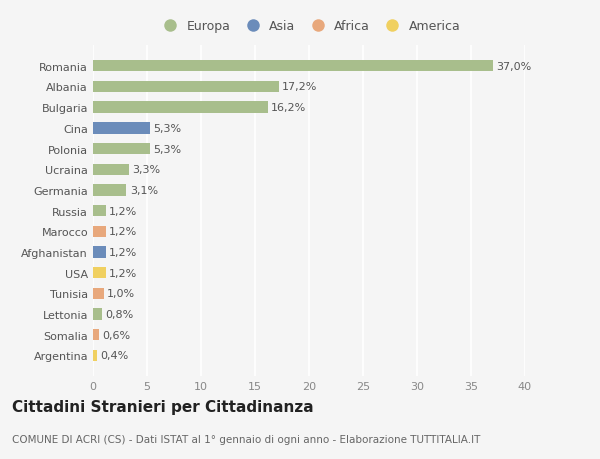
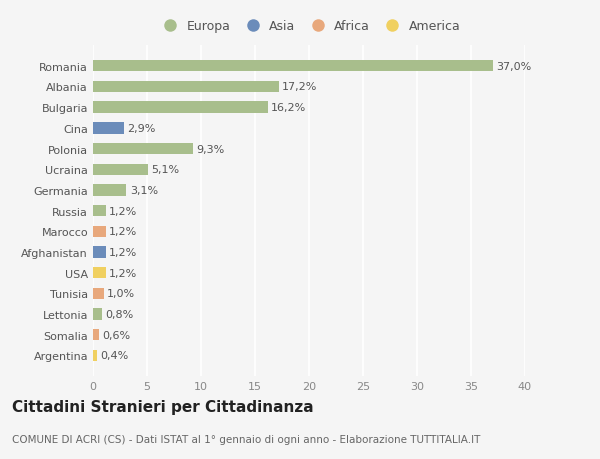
Cina: 5,3% -> 2,9%
Polonia: 5,3% -> 9,3%
Ucraina: 3,3% -> 5,1%
